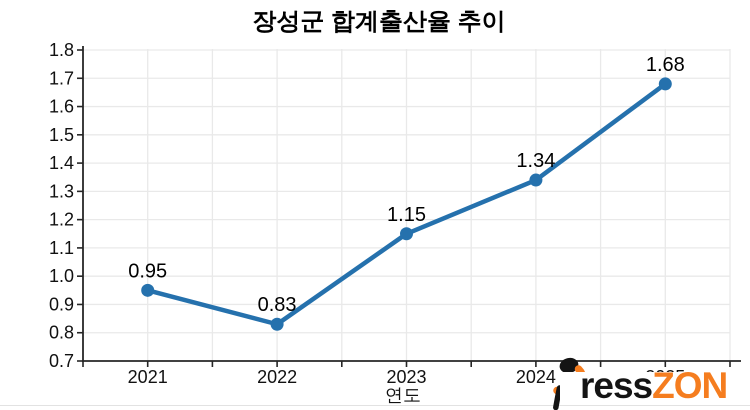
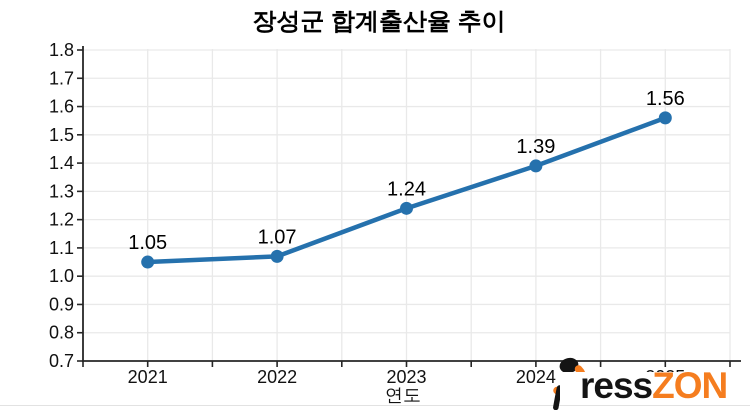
2021: 0.95 -> 1.05
2022: 0.83 -> 1.07
2023: 1.15 -> 1.24
2024: 1.34 -> 1.39
2025: 1.68 -> 1.56
